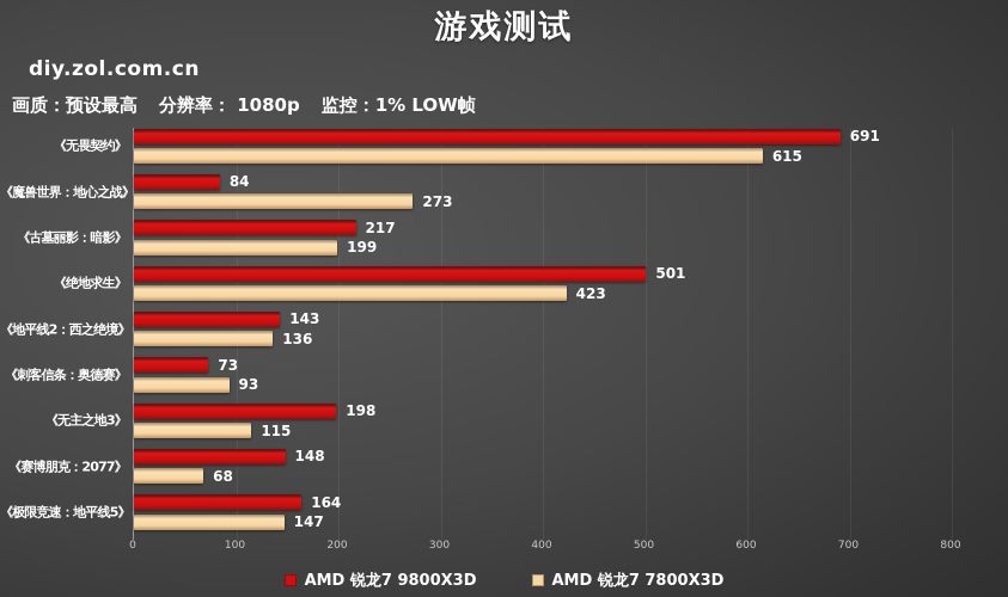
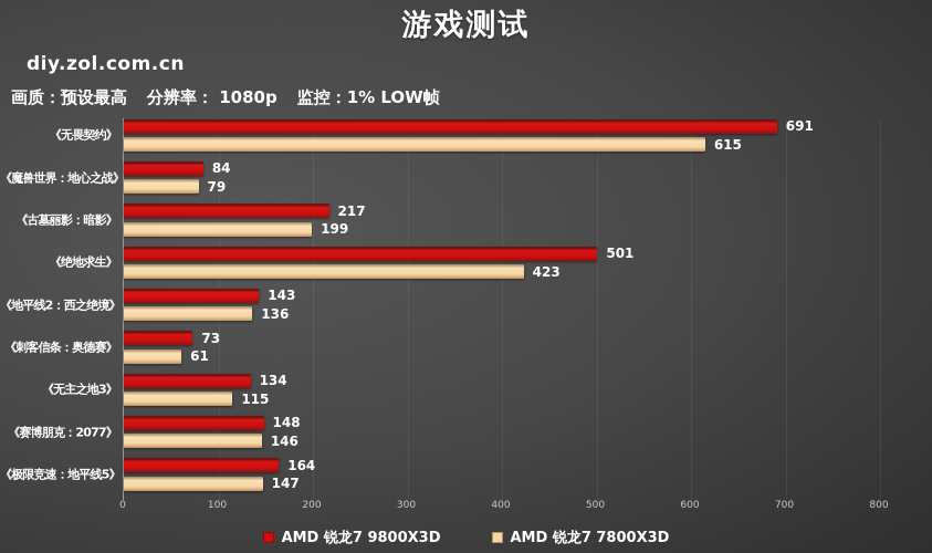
AMD 锐龙7 7800X3D/《魔兽世界：地心之战》: 273 -> 79
AMD 锐龙7 7800X3D/《刺客信条：奥德赛》: 93 -> 61
AMD 锐龙7 9800X3D/《无主之地3》: 198 -> 134
AMD 锐龙7 7800X3D/《赛博朋克：2077》: 68 -> 146
